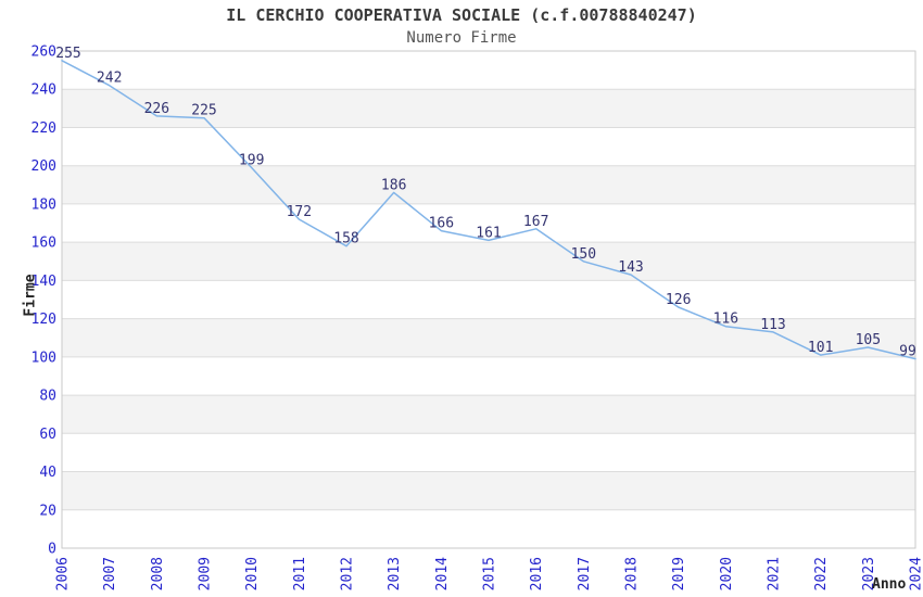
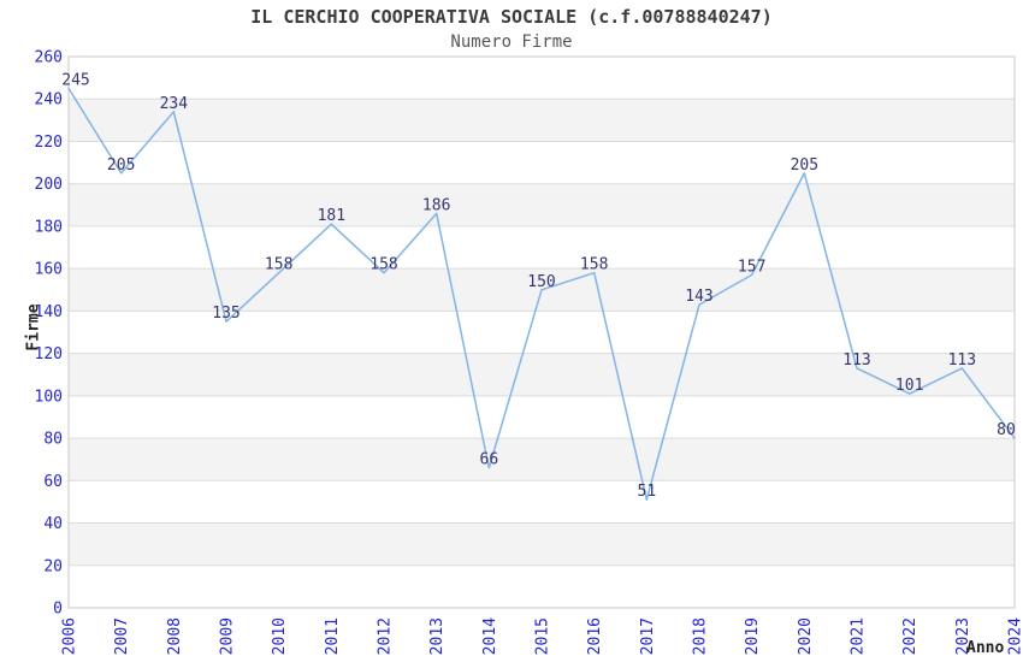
2006: 255 -> 245
2007: 242 -> 205
2008: 226 -> 234
2009: 225 -> 135
2010: 199 -> 158
2011: 172 -> 181
2014: 166 -> 66
2015: 161 -> 150
2016: 167 -> 158
2017: 150 -> 51
2019: 126 -> 157
2020: 116 -> 205
2023: 105 -> 113
2024: 99 -> 80
